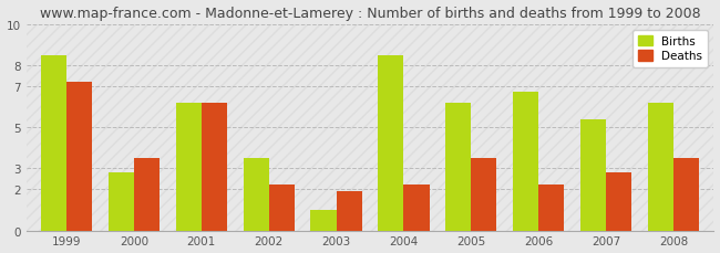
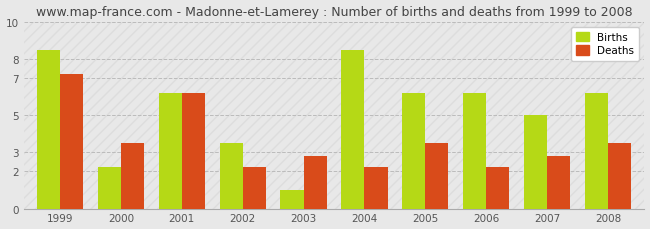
Births/2000: 2.8 -> 2.2
Deaths/2003: 1.9 -> 2.8
Births/2006: 6.7 -> 6.2
Births/2007: 5.4 -> 5.0
